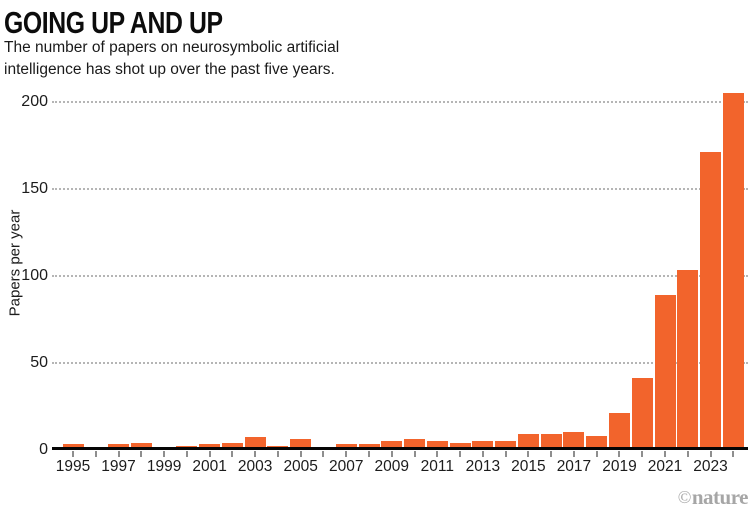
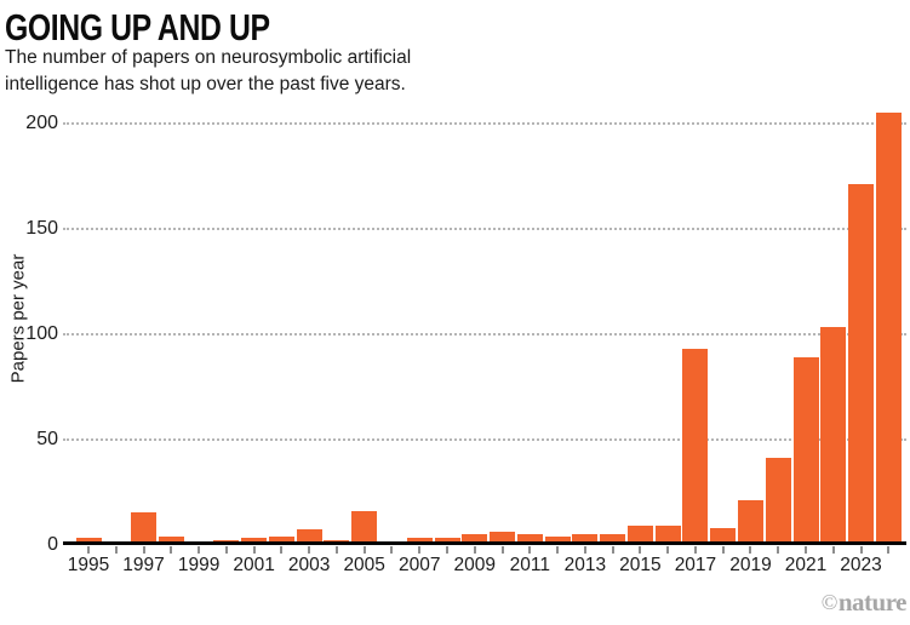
1997: 3 -> 15
2005: 6 -> 16
2017: 10 -> 93
